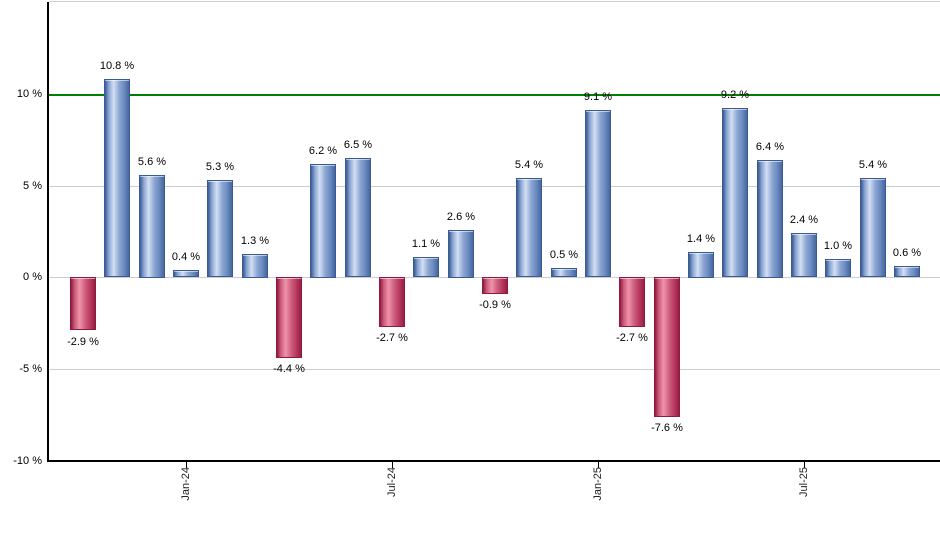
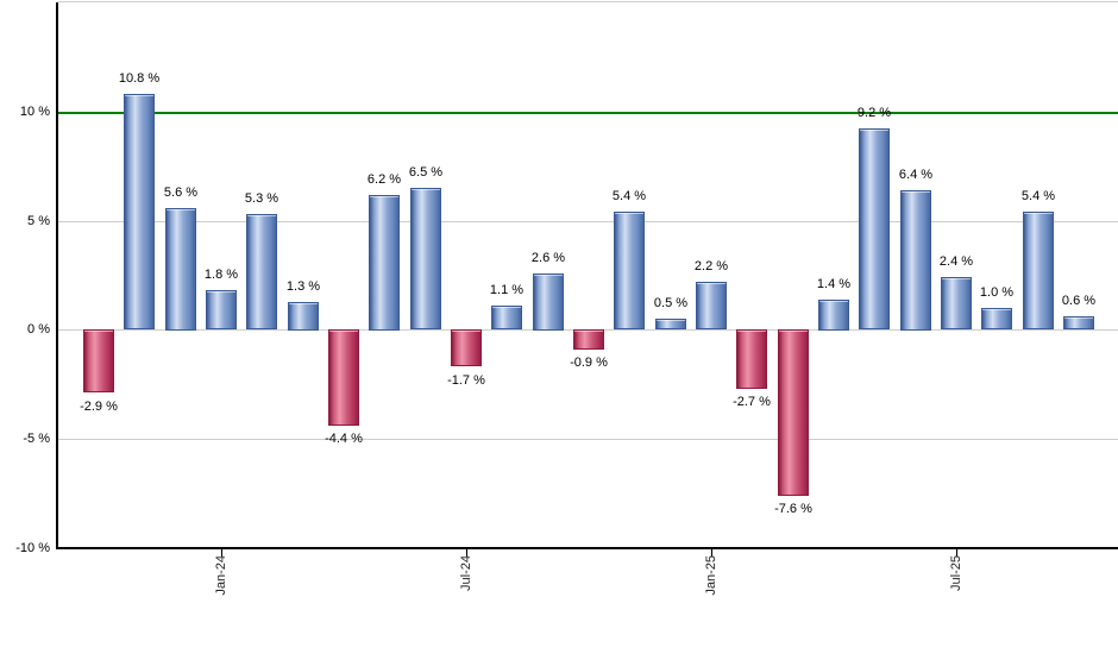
Jan-24: 0.4 -> 1.8
Jul-24: -2.7 -> -1.7
Jan-25: 9.1 -> 2.2
